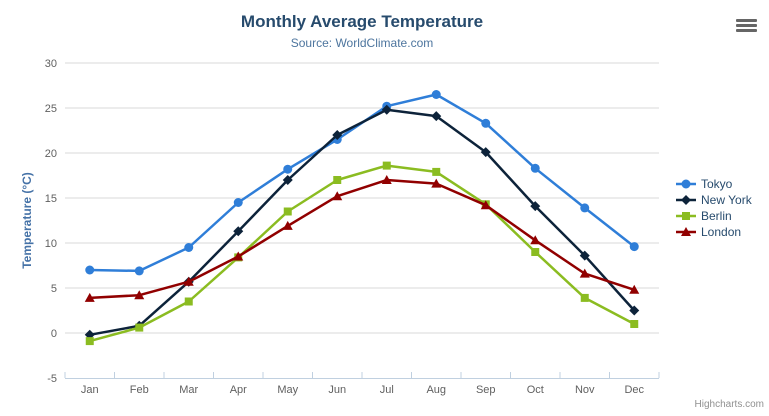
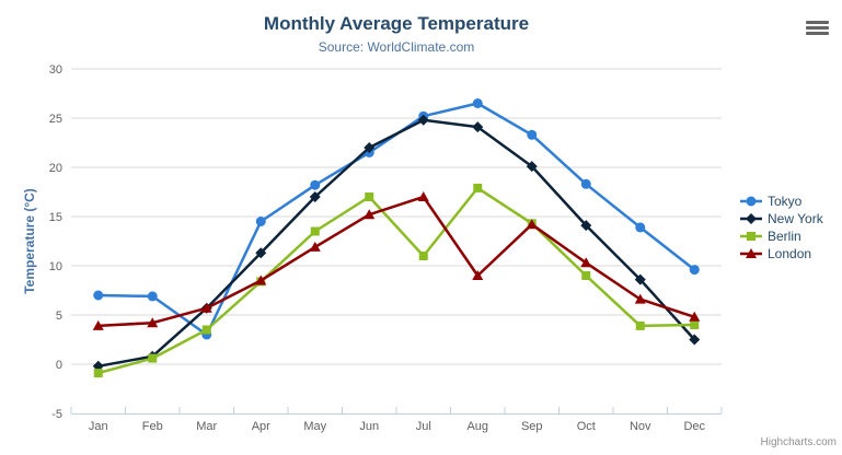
Tokyo/Mar: 10 -> 3
Berlin/Jul: 19 -> 11
London/Aug: 17 -> 9
Berlin/Dec: 1 -> 4
